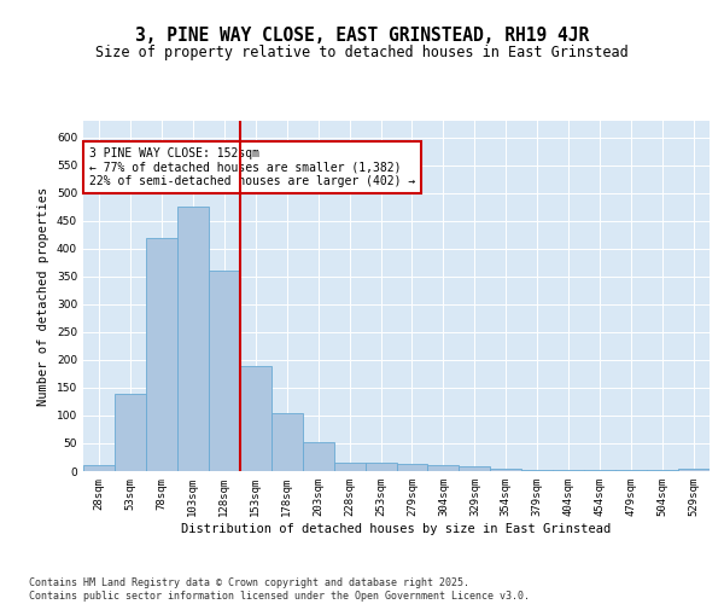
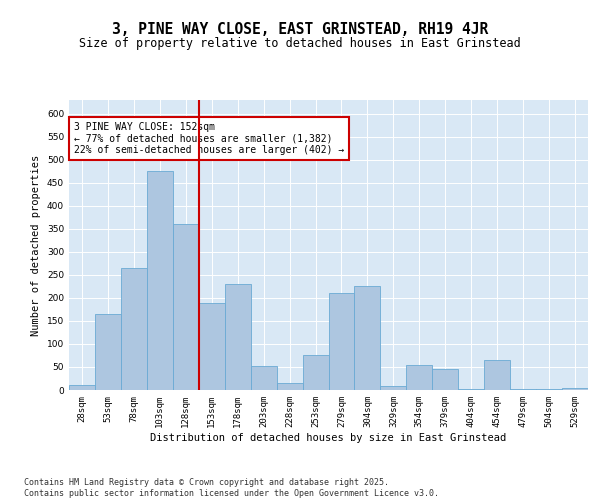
53sqm: 140 -> 165
78sqm: 420 -> 265
178sqm: 105 -> 230
253sqm: 15 -> 75
279sqm: 12 -> 210
304sqm: 10 -> 225
354sqm: 5 -> 55
379sqm: 2 -> 45
454sqm: 2 -> 65
